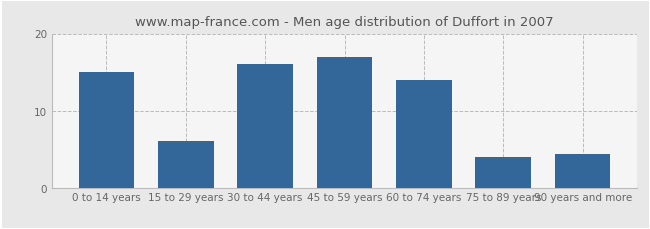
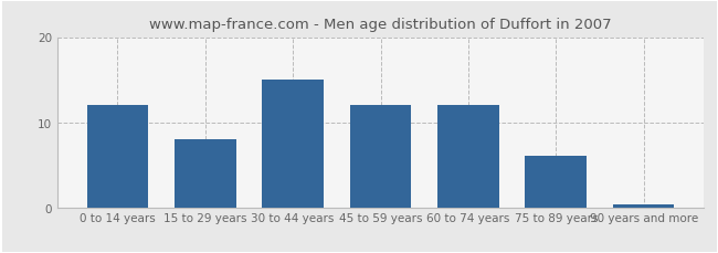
0 to 14 years: 15.0 -> 12.0
15 to 29 years: 6.0 -> 8.0
30 to 44 years: 16.0 -> 15.0
45 to 59 years: 17.0 -> 12.0
60 to 74 years: 14.0 -> 12.0
75 to 89 years: 4.0 -> 6.0
90 years and more: 4.4 -> 0.3
